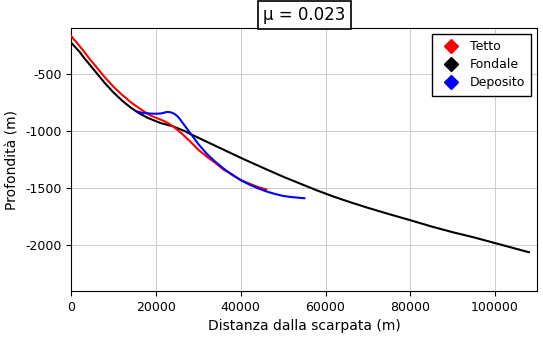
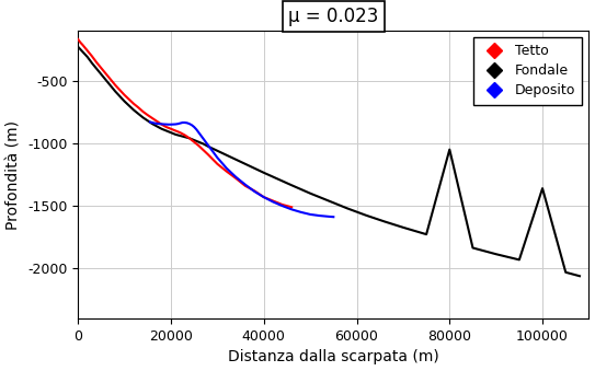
Fondale/80000: -1780 -> -1050
Fondale/100000: -1980 -> -1360
